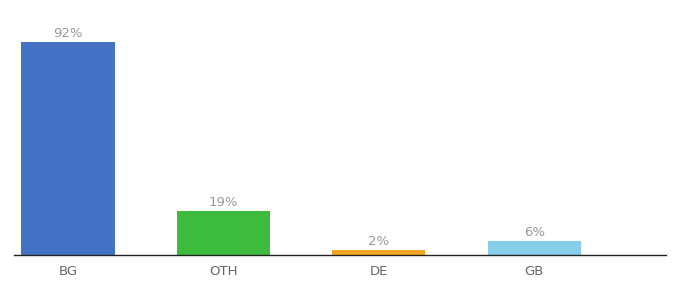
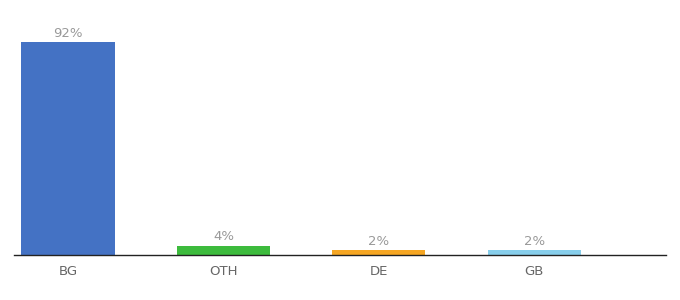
OTH: 19% -> 4%
GB: 6% -> 2%
